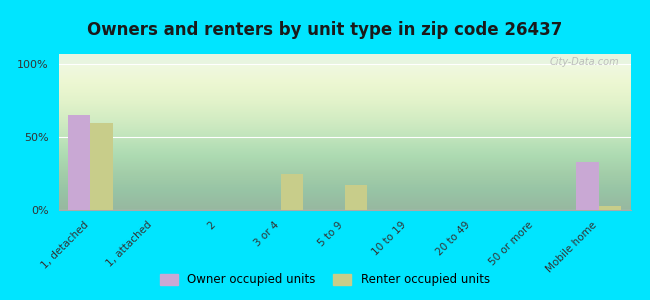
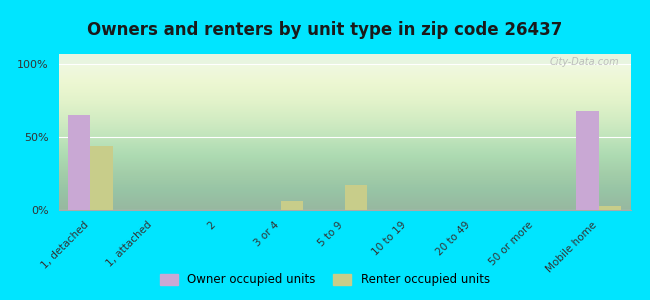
Renter occupied units/1, detached: 60% -> 44%
Renter occupied units/3 or 4: 25% -> 6%
Owner occupied units/Mobile home: 33% -> 68%
